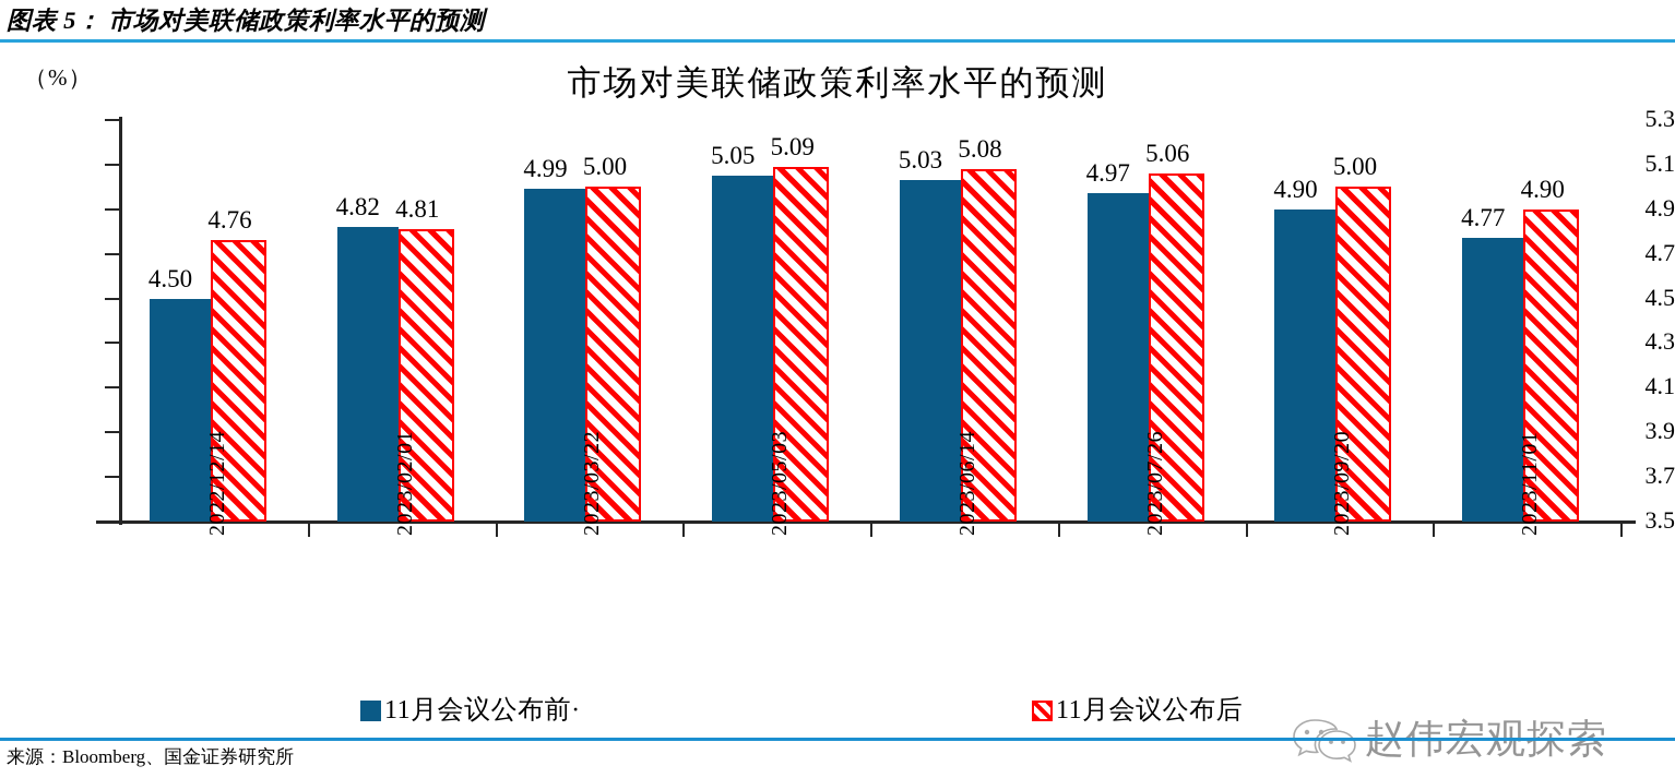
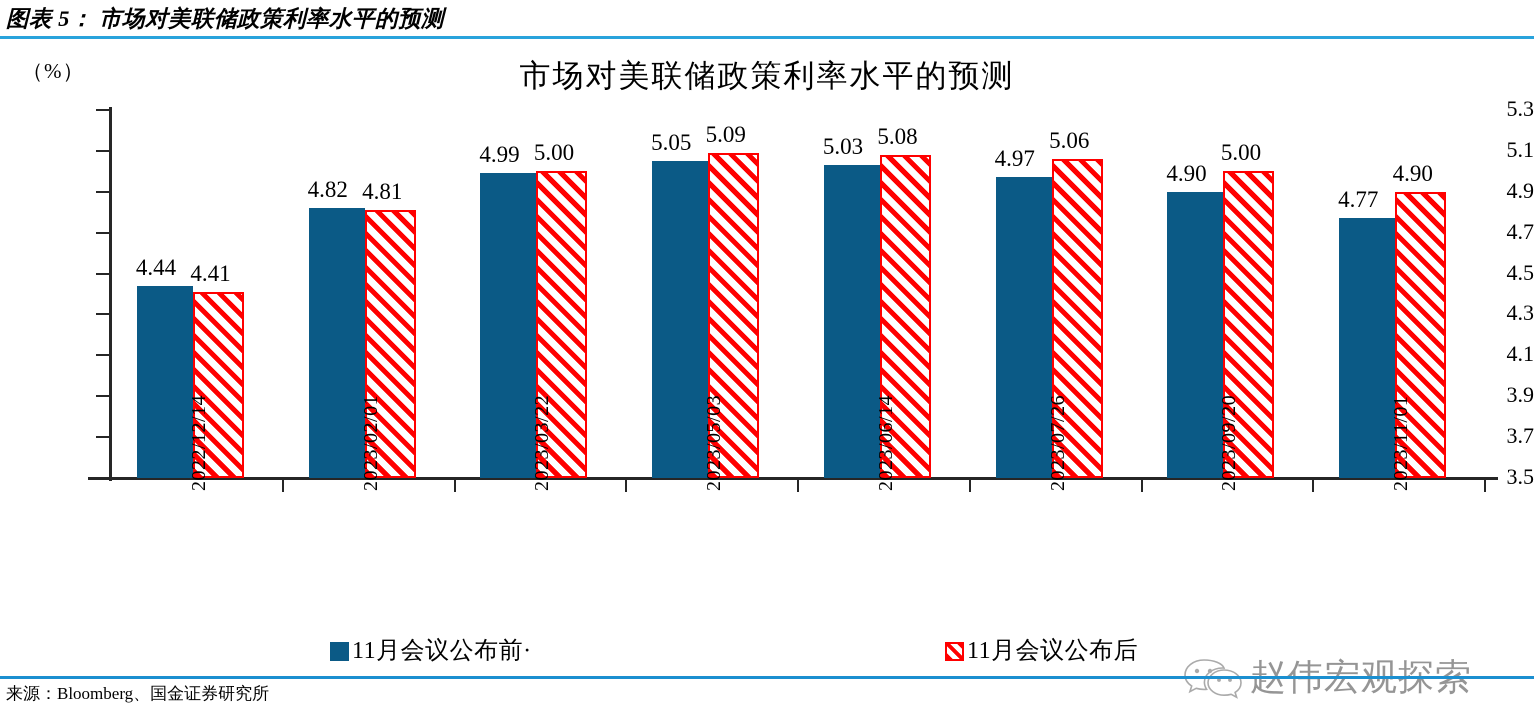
11月会议公布前·/2022/12/14: 4.50 -> 4.44
11月会议公布后/2022/12/14: 4.76 -> 4.41
